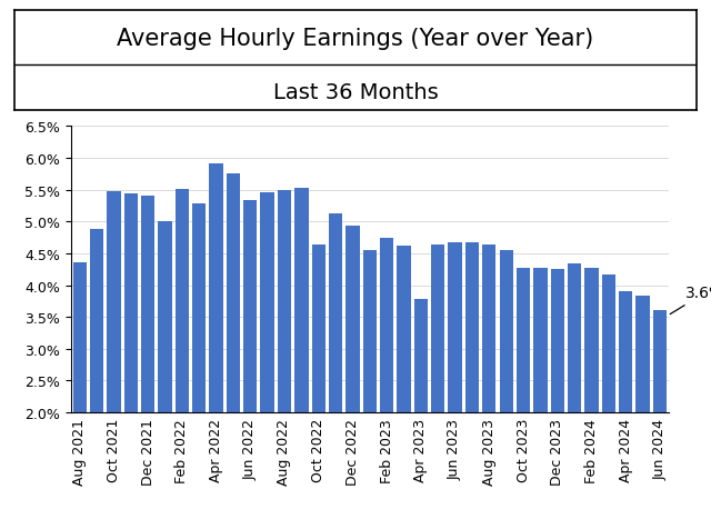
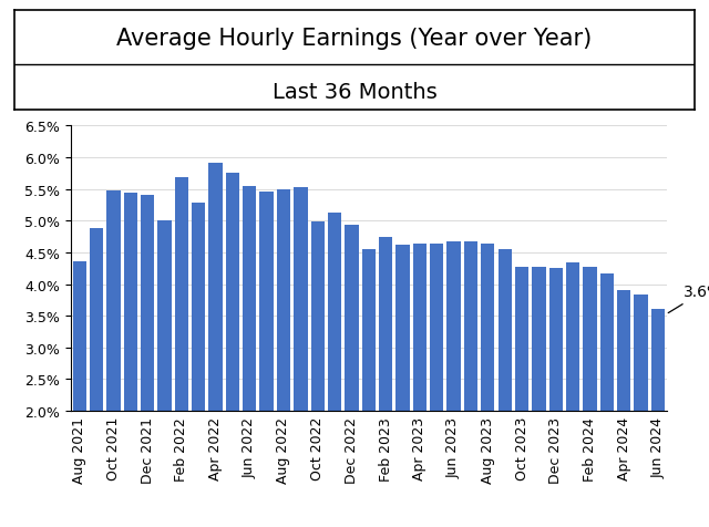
Feb 2022: 5.52% -> 5.68%
Jun 2022: 5.34% -> 5.54%
Oct 2022: 4.64% -> 4.98%
Apr 2023: 3.78% -> 4.64%
